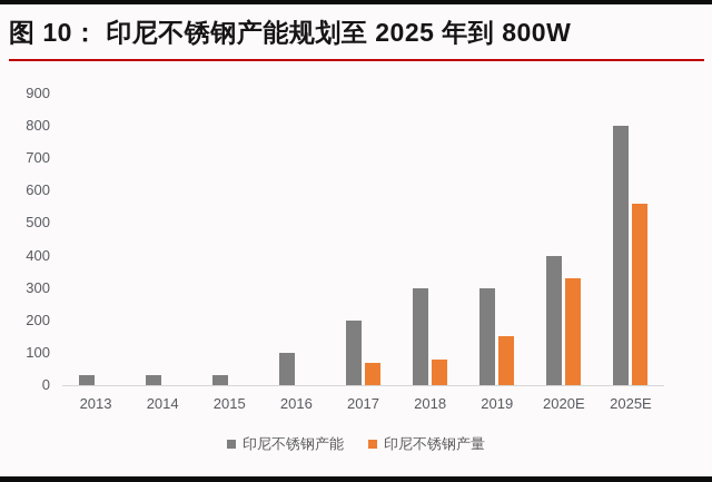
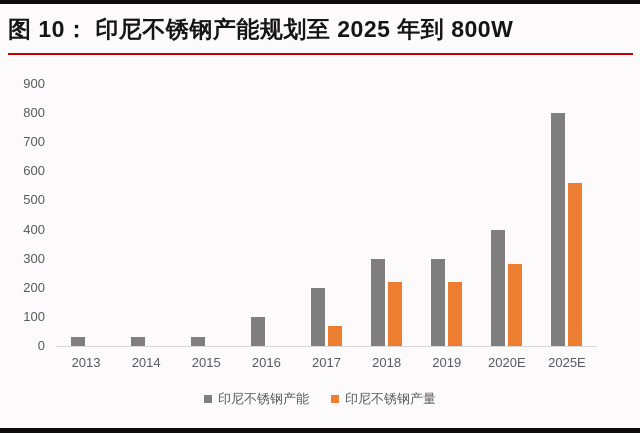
印尼不锈钢产量/2018: 80 -> 220
印尼不锈钢产量/2019: 150 -> 220
印尼不锈钢产量/2020E: 330 -> 280
